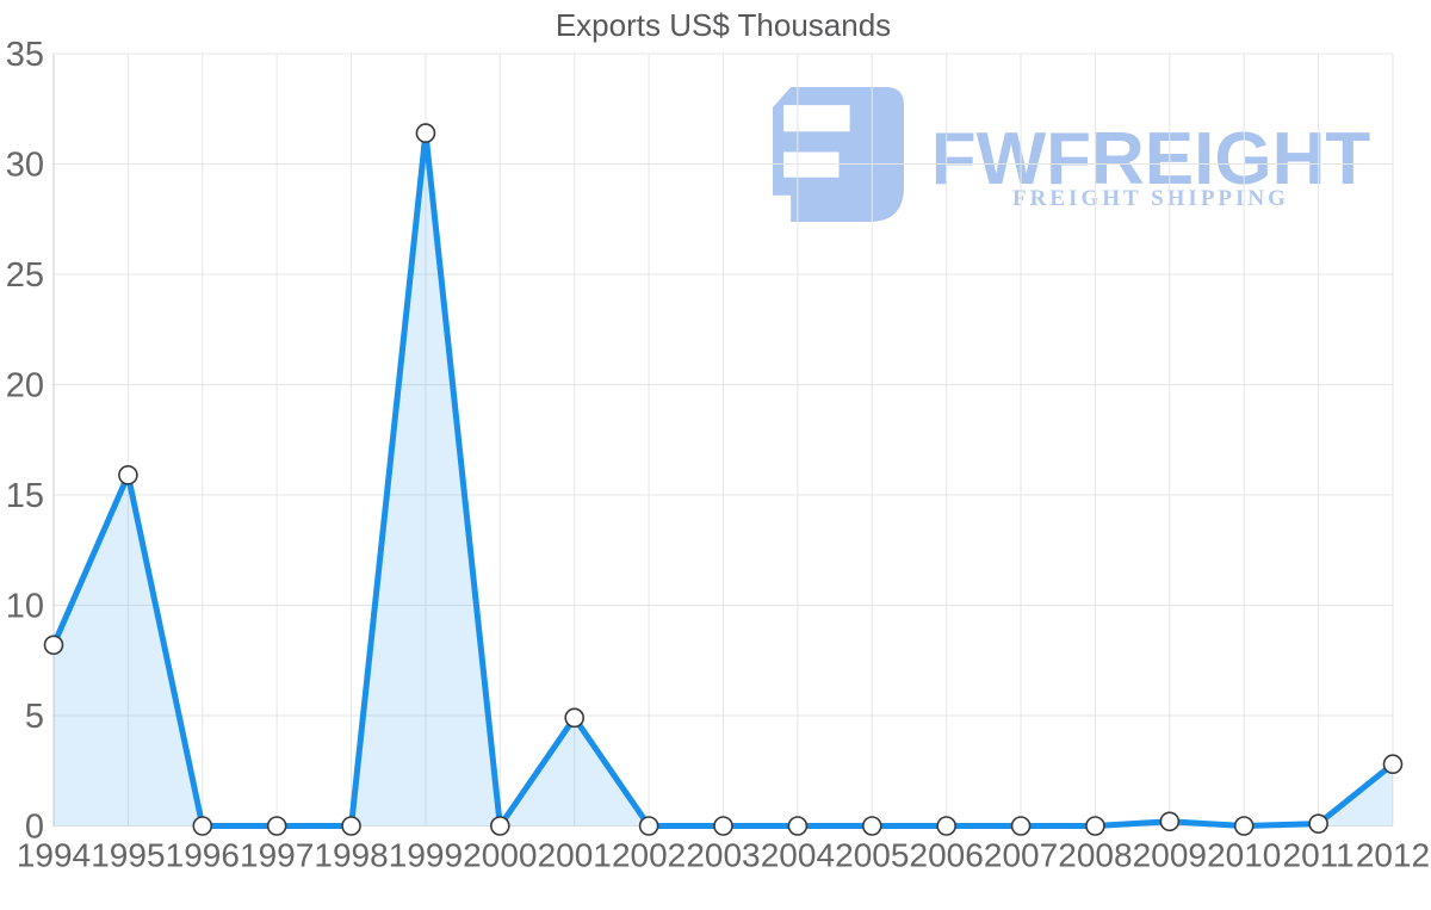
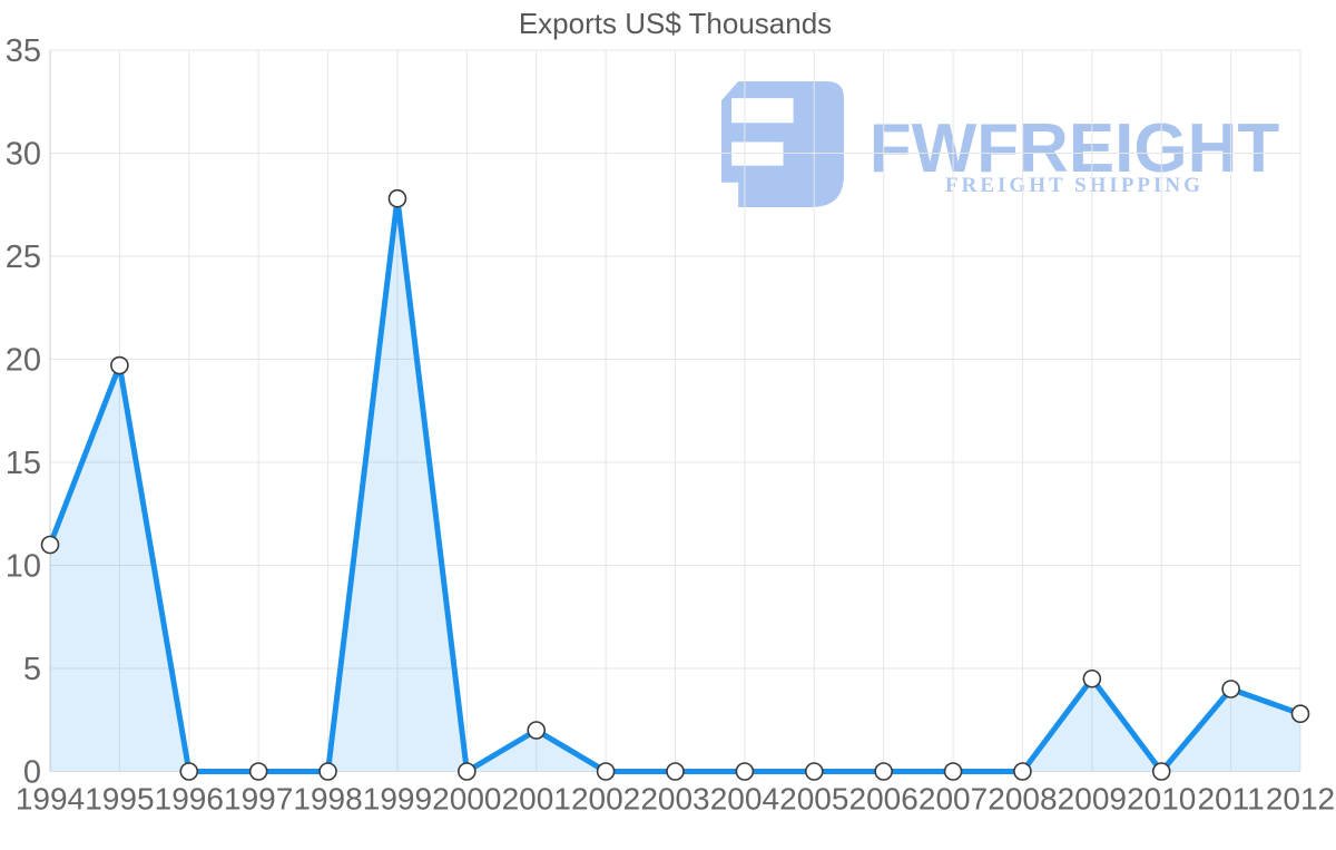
1994: 8.2 -> 11.0
1995: 15.9 -> 19.7
1999: 31.4 -> 27.8
2001: 4.9 -> 2.0
2009: 0.2 -> 4.5
2011: 0.1 -> 4.0
